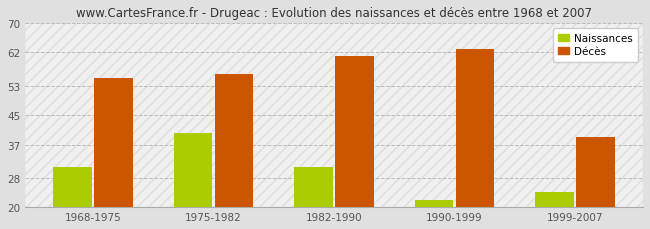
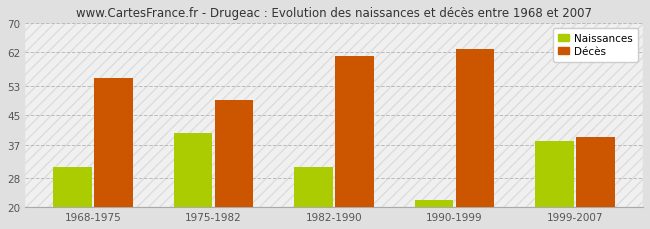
Décès/1975-1982: 56 -> 49
Naissances/1999-2007: 24 -> 38
